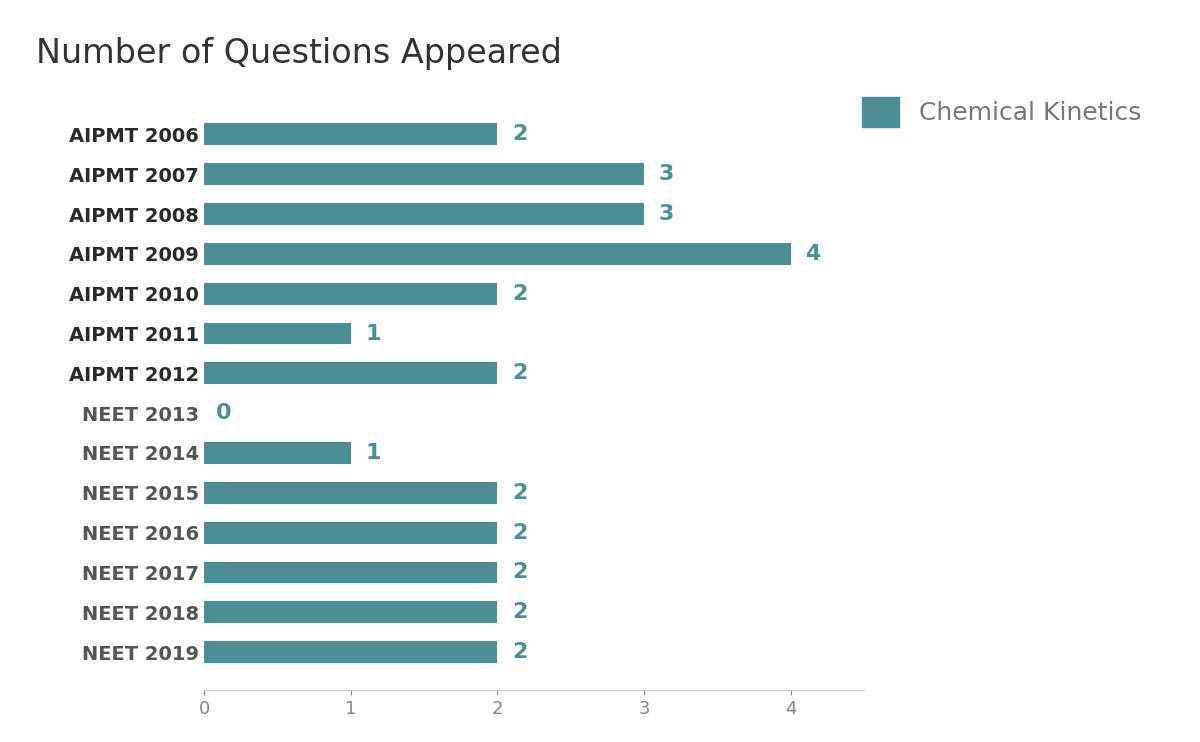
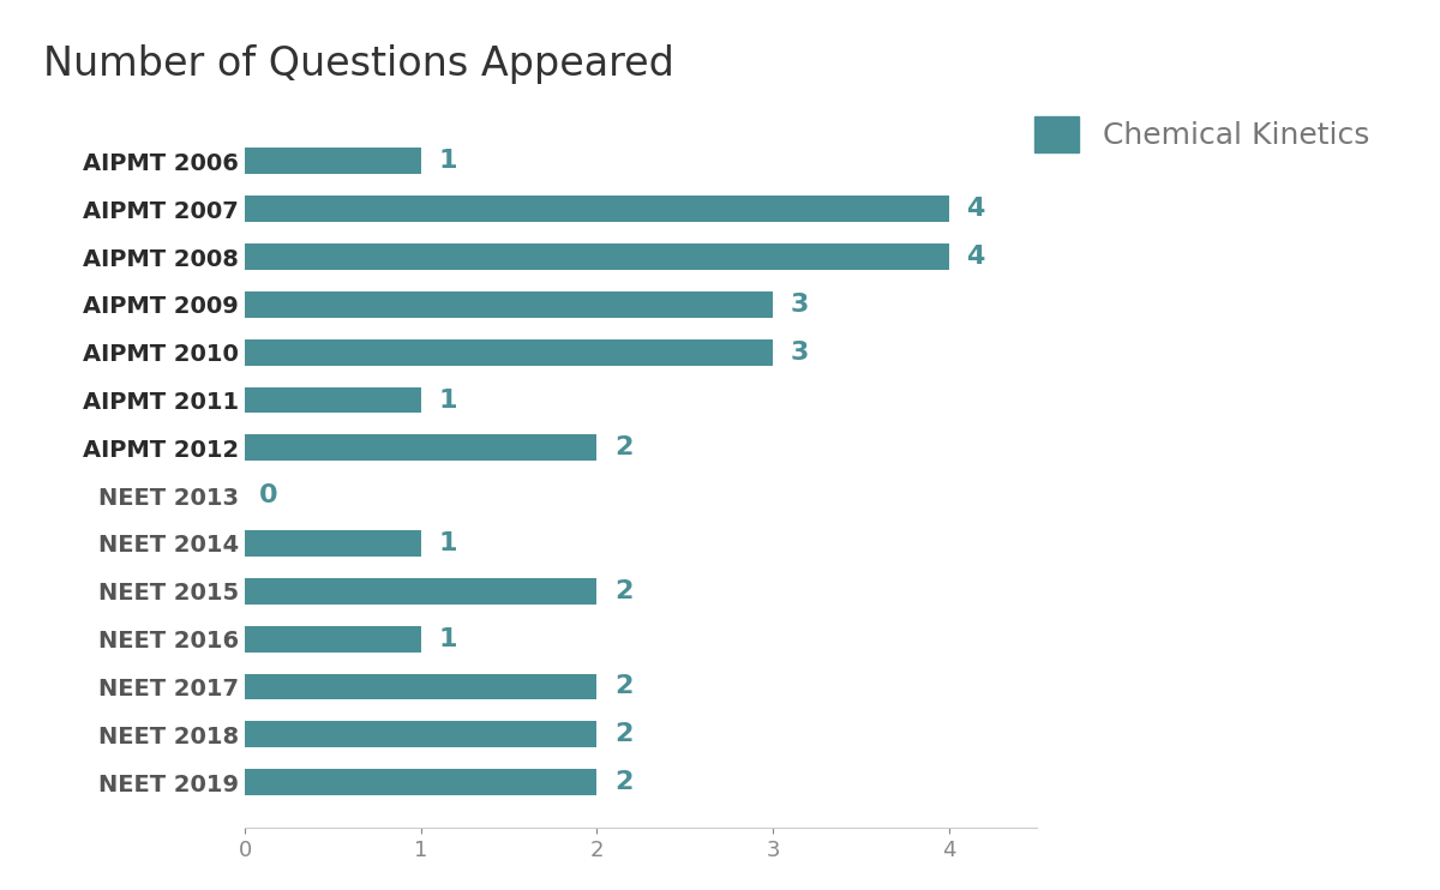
AIPMT 2006: 2 -> 1
AIPMT 2007: 3 -> 4
AIPMT 2008: 3 -> 4
AIPMT 2009: 4 -> 3
AIPMT 2010: 2 -> 3
NEET 2016: 2 -> 1
